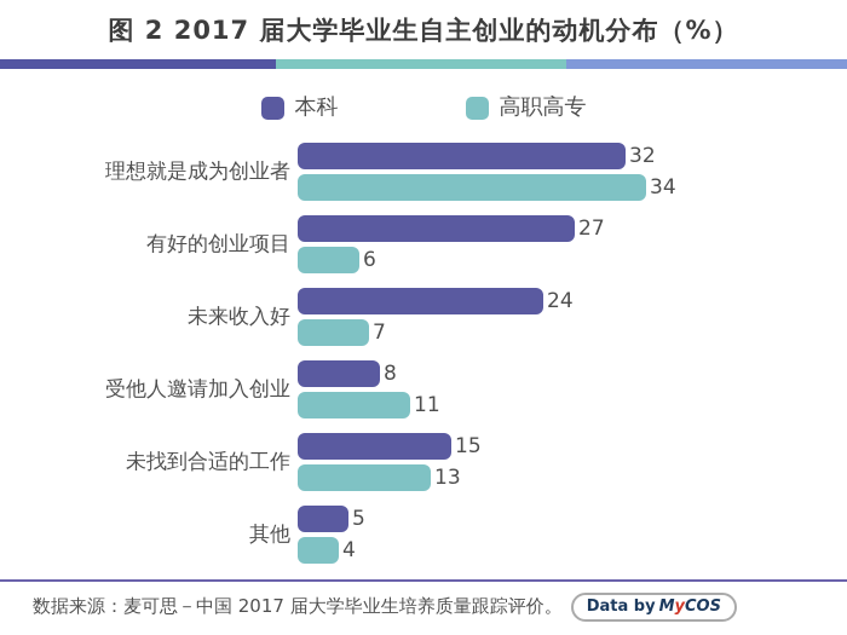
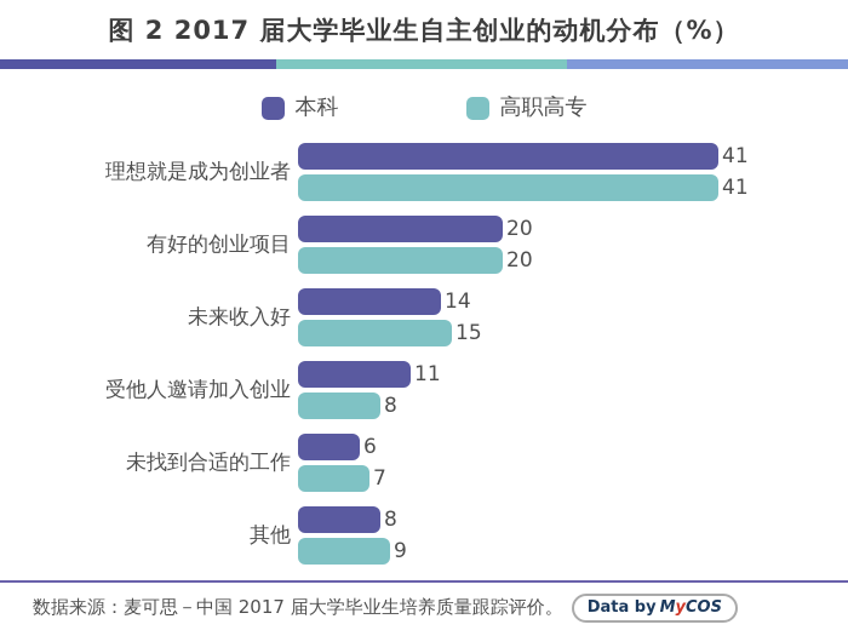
本科/理想就是成为创业者: 32 -> 41
高职高专/理想就是成为创业者: 34 -> 41
本科/有好的创业项目: 27 -> 20
高职高专/有好的创业项目: 6 -> 20
本科/未来收入好: 24 -> 14
高职高专/未来收入好: 7 -> 15
本科/受他人邀请加入创业: 8 -> 11
高职高专/受他人邀请加入创业: 11 -> 8
本科/未找到合适的工作: 15 -> 6
高职高专/未找到合适的工作: 13 -> 7
本科/其他: 5 -> 8
高职高专/其他: 4 -> 9
